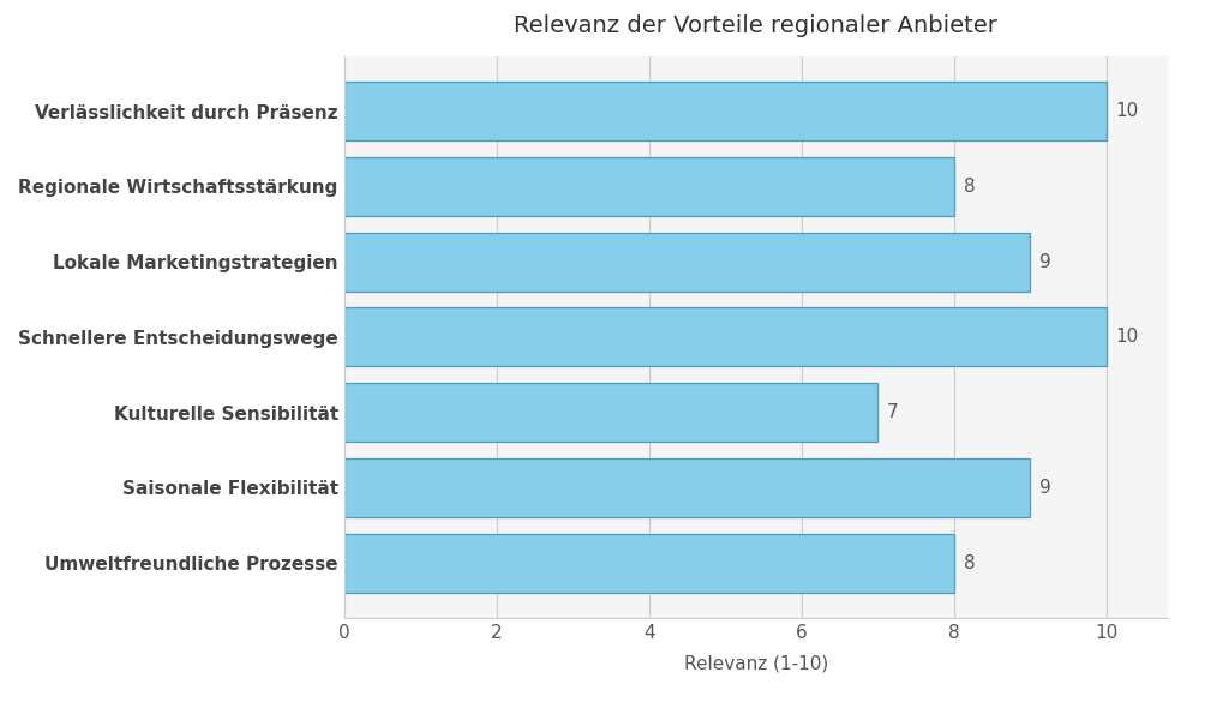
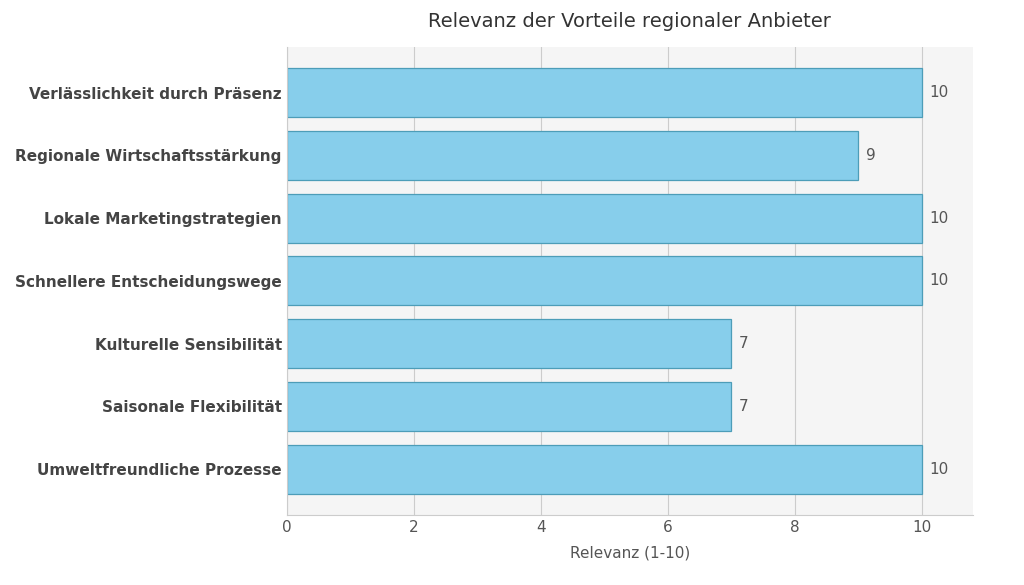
Regionale Wirtschaftsstärkung: 8 -> 9
Lokale Marketingstrategien: 9 -> 10
Saisonale Flexibilität: 9 -> 7
Umweltfreundliche Prozesse: 8 -> 10
